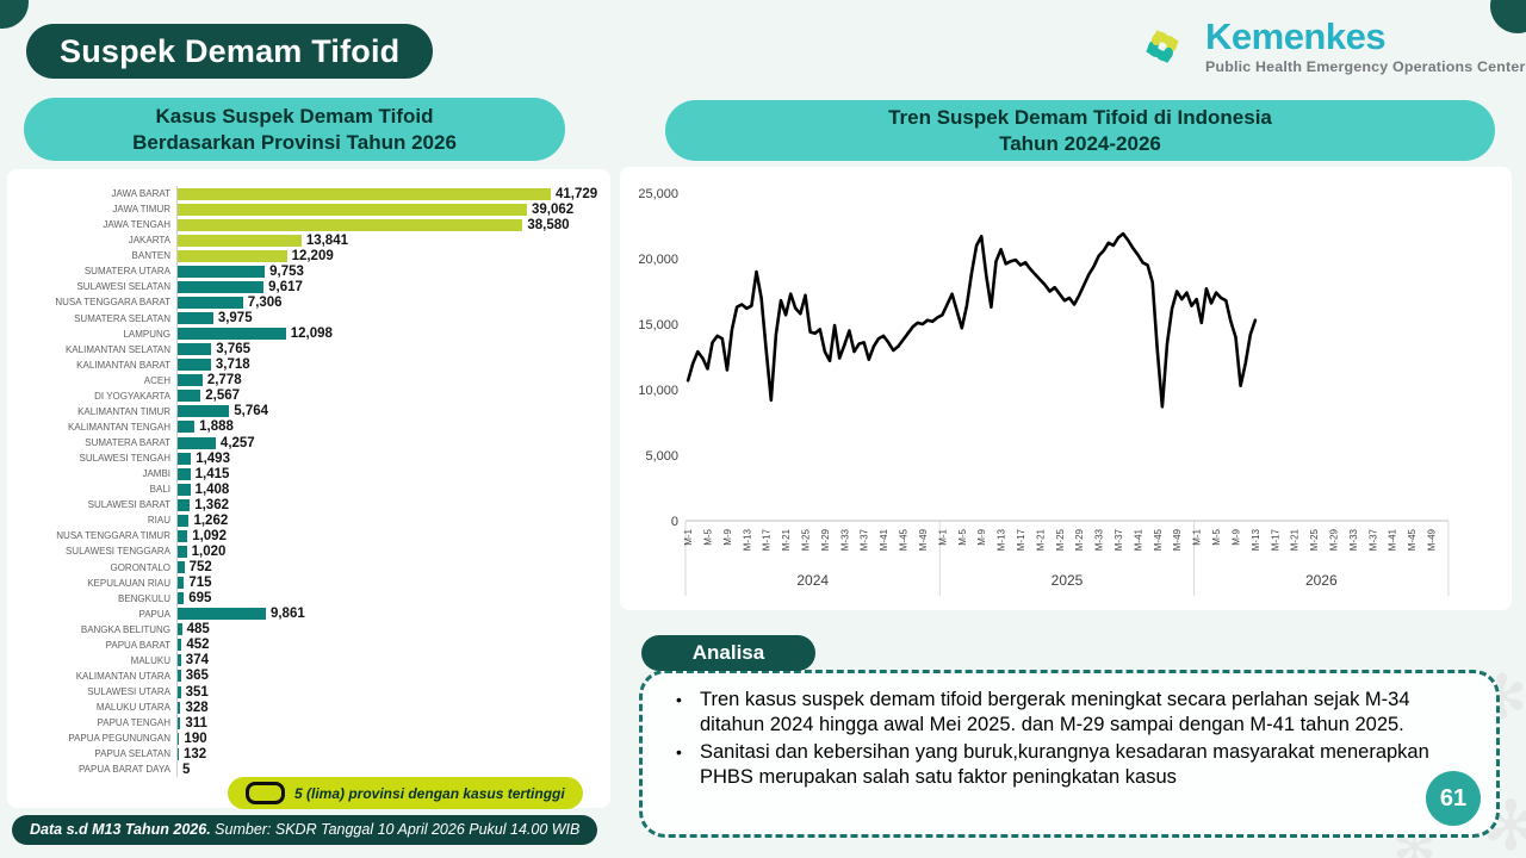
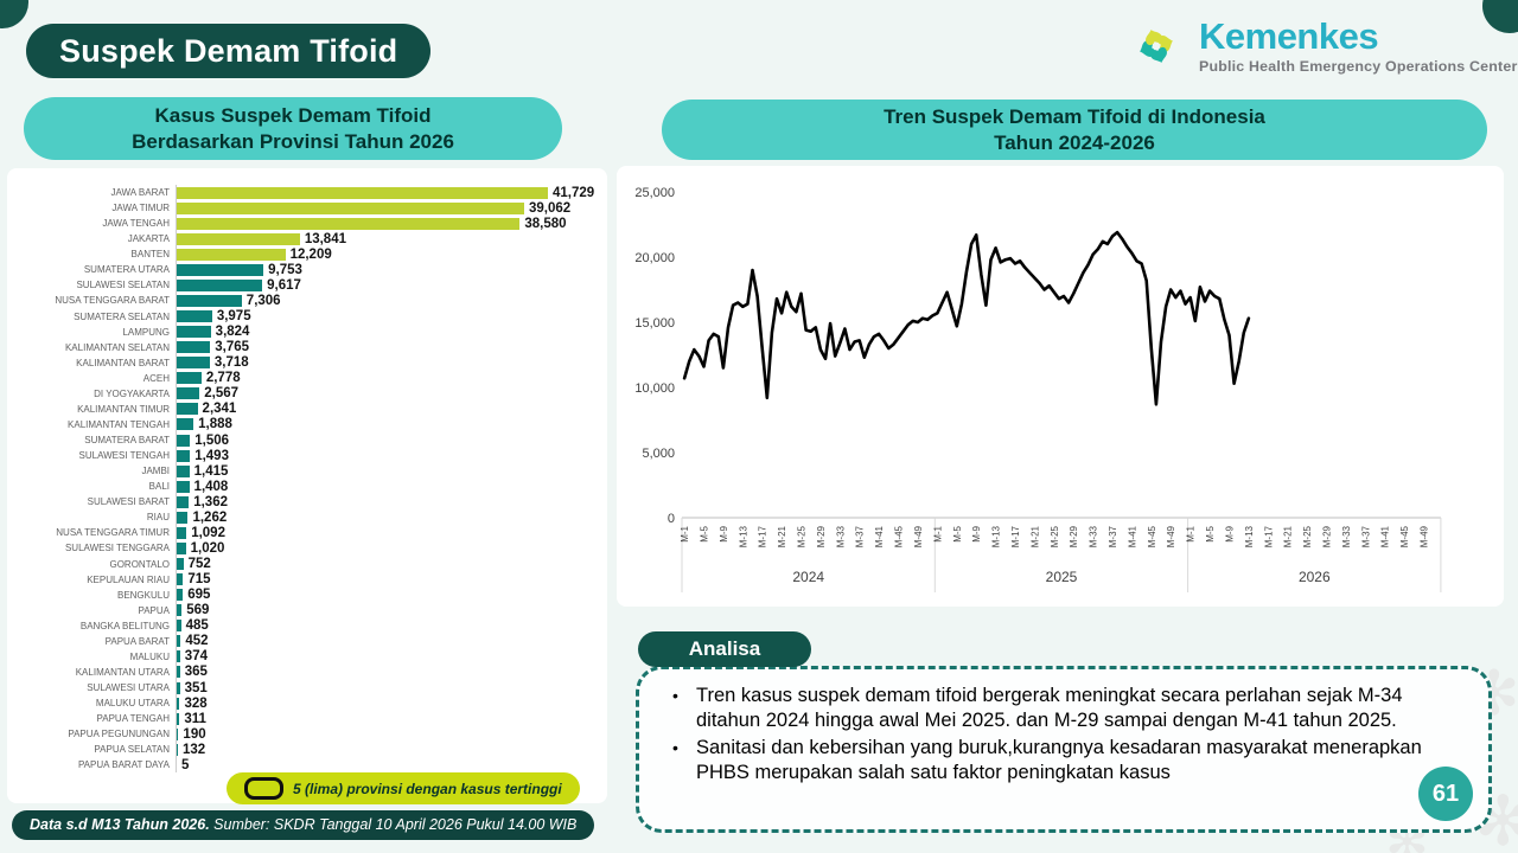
Kasus Suspek Demam Tifoid Berdasarkan Provinsi Tahun 2026/LAMPUNG: 12,098 -> 3,824
Kasus Suspek Demam Tifoid Berdasarkan Provinsi Tahun 2026/KALIMANTAN TIMUR: 5,764 -> 2,341
Kasus Suspek Demam Tifoid Berdasarkan Provinsi Tahun 2026/SUMATERA BARAT: 4,257 -> 1,506
Kasus Suspek Demam Tifoid Berdasarkan Provinsi Tahun 2026/PAPUA: 9,861 -> 569
